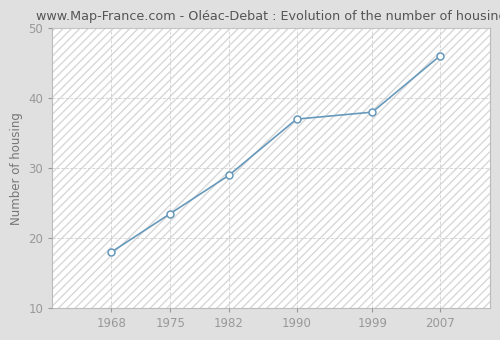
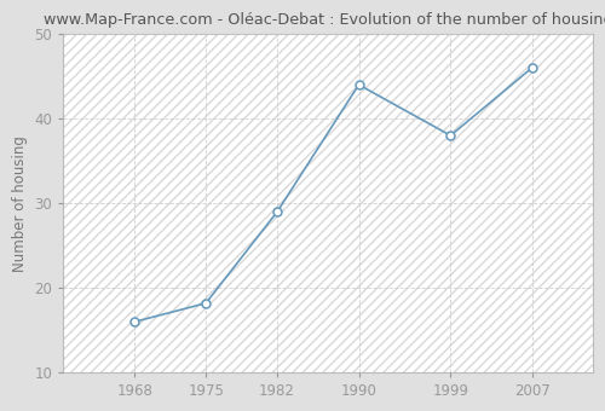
1968: 18.0 -> 16.0
1975: 23.5 -> 18.2
1990: 37.0 -> 44.0
